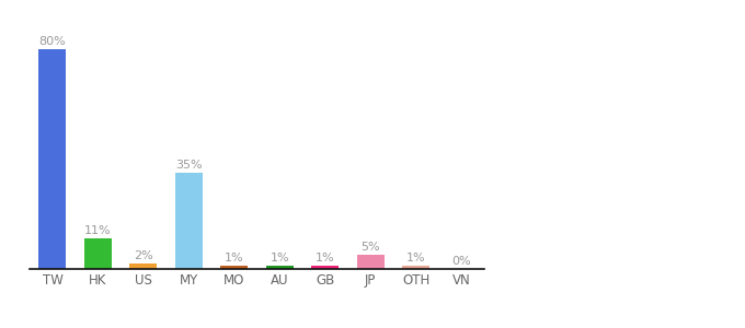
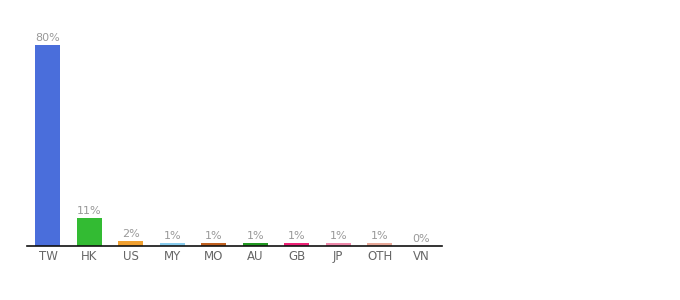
MY: 35% -> 1%
JP: 5% -> 1%
